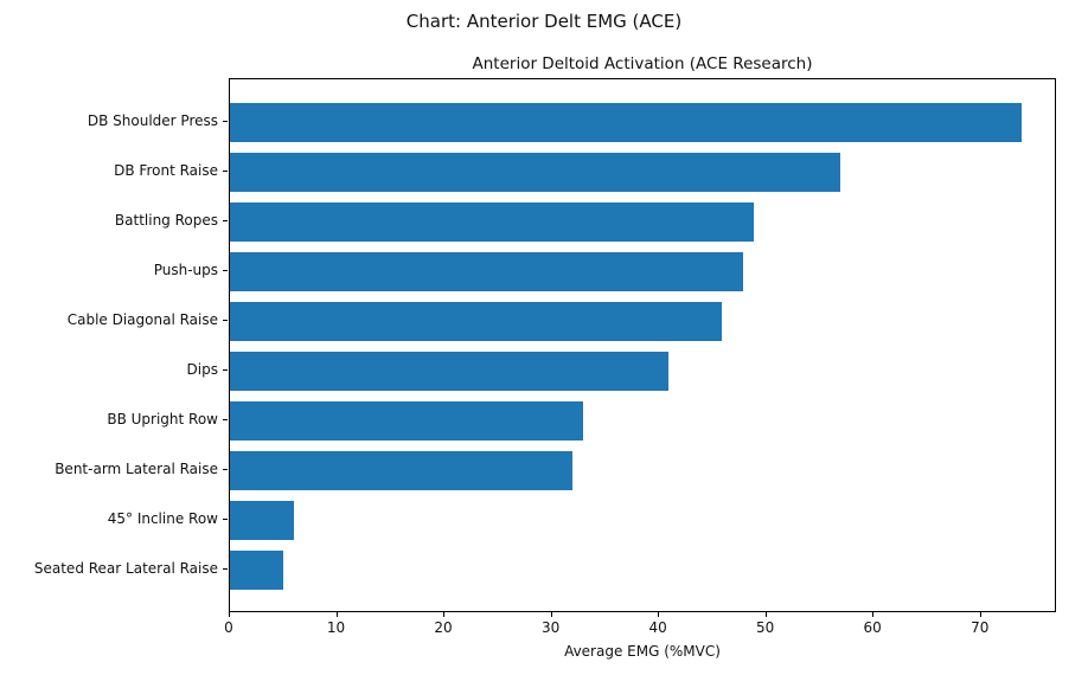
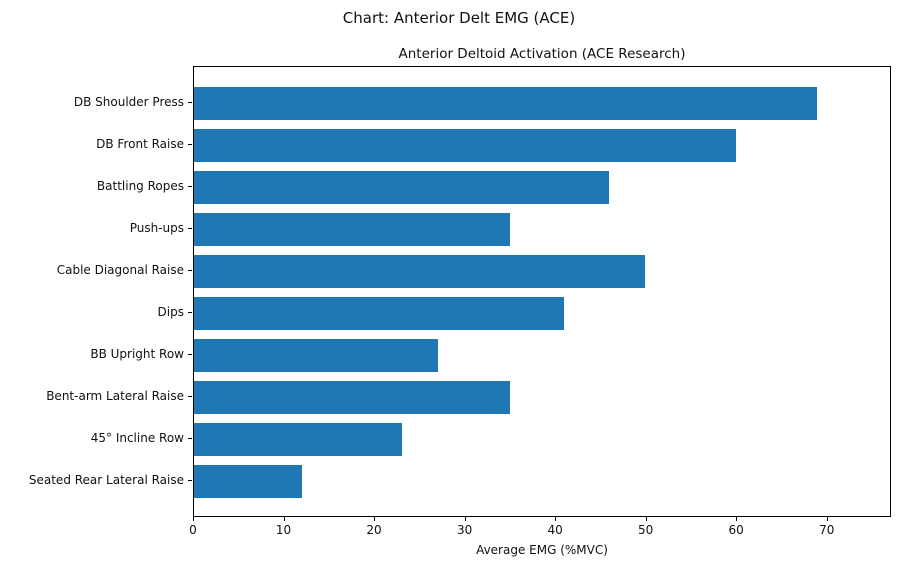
DB Shoulder Press: 74 -> 69
DB Front Raise: 57 -> 60
Battling Ropes: 49 -> 46
Push-ups: 48 -> 35
Cable Diagonal Raise: 46 -> 50
BB Upright Row: 33 -> 27
Bent-arm Lateral Raise: 32 -> 35
45° Incline Row: 6 -> 23
Seated Rear Lateral Raise: 5 -> 12
